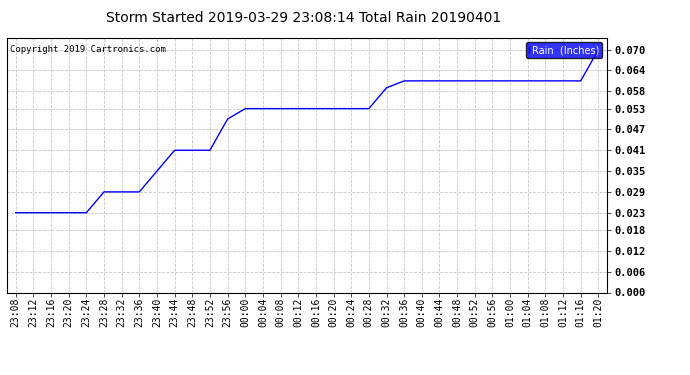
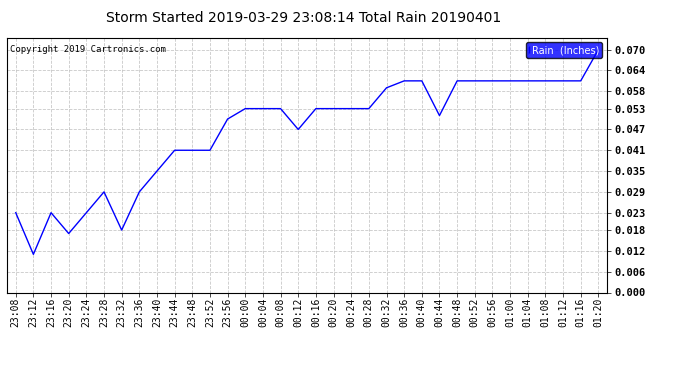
23:12: 0.023 -> 0.011
23:20: 0.023 -> 0.017
23:32: 0.029 -> 0.018
00:12: 0.053 -> 0.047
00:44: 0.061 -> 0.051
